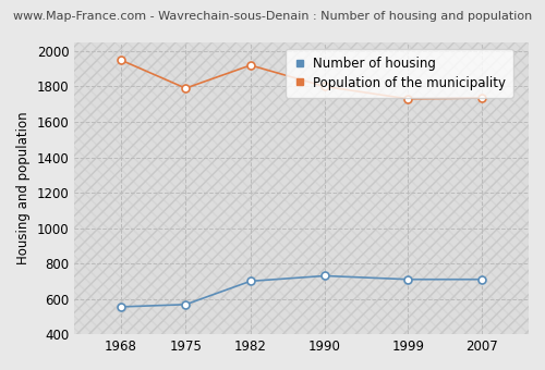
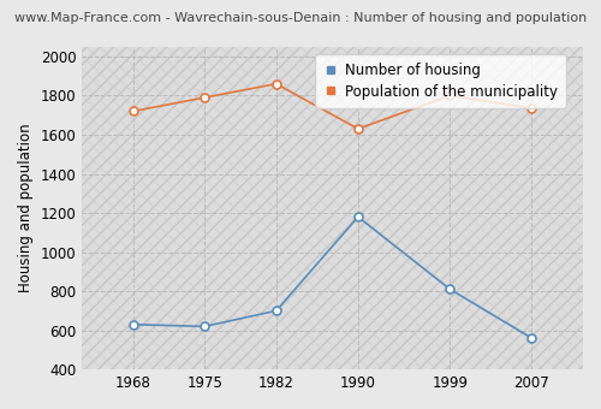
Number of housing/1968: 560 -> 630
Population of the municipality/1968: 1950 -> 1720
Number of housing/1975: 570 -> 620
Population of the municipality/1982: 1920 -> 1860
Number of housing/1990: 730 -> 1180
Population of the municipality/1990: 1800 -> 1630
Number of housing/1999: 710 -> 810
Population of the municipality/1999: 1730 -> 1800
Number of housing/2007: 710 -> 560
